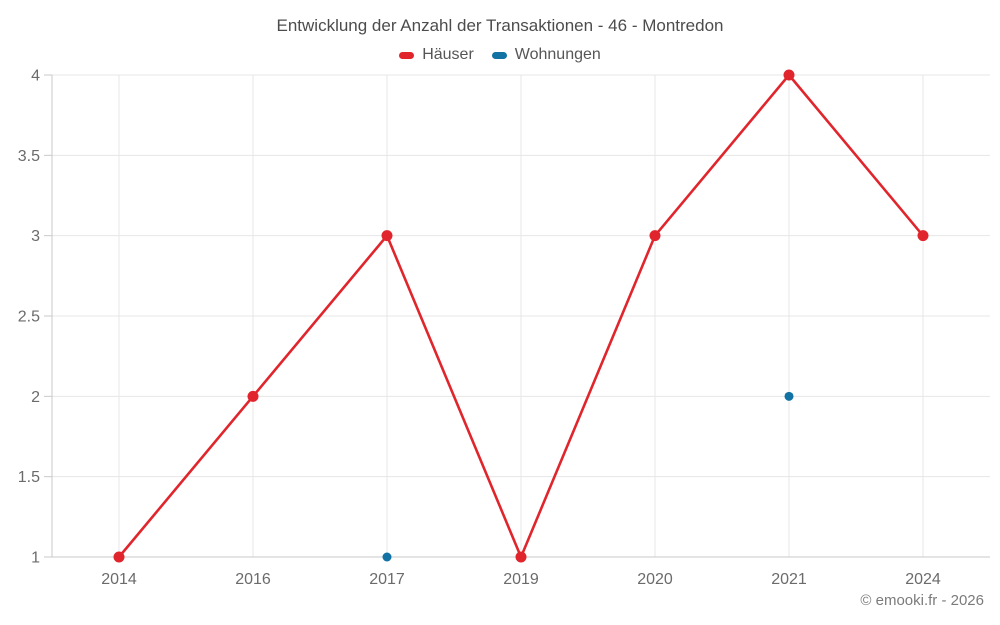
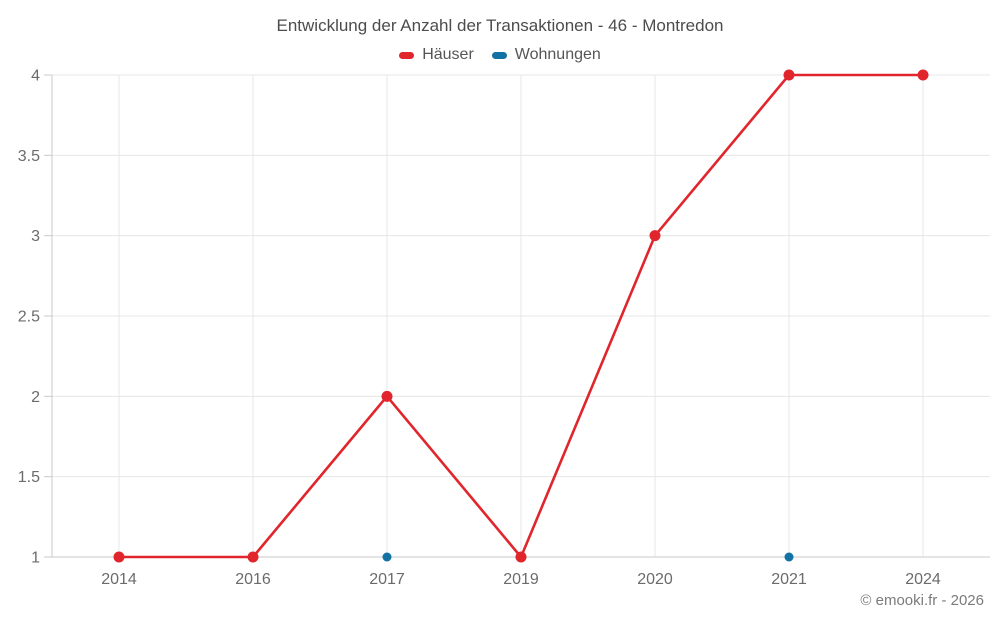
Häuser/2016: 2 -> 1
Häuser/2017: 3 -> 2
Wohnungen/2021: 2 -> 1
Häuser/2024: 3 -> 4
